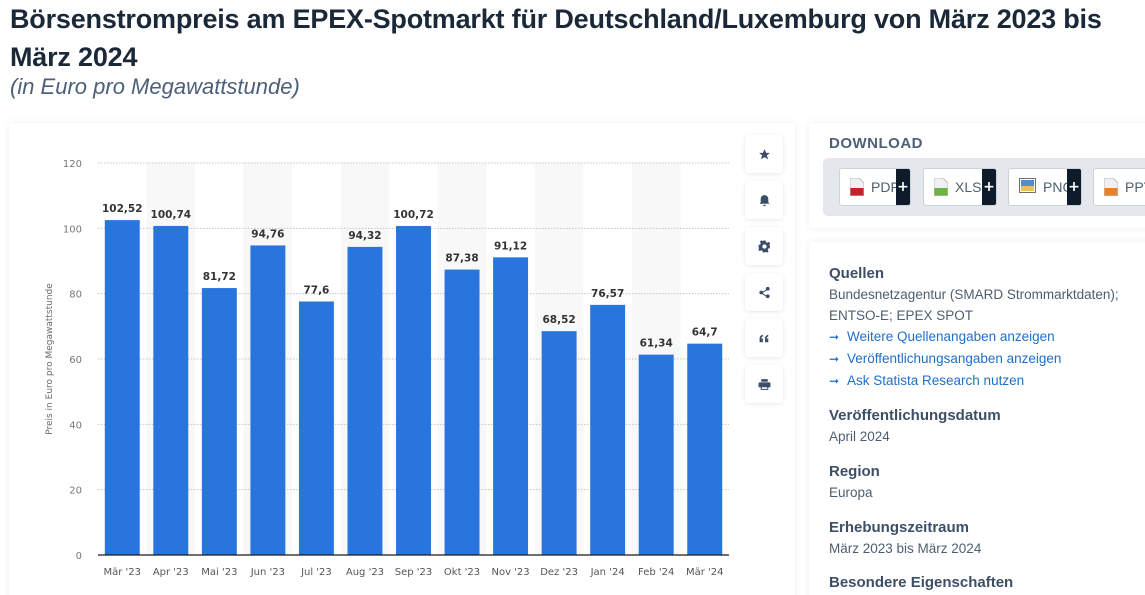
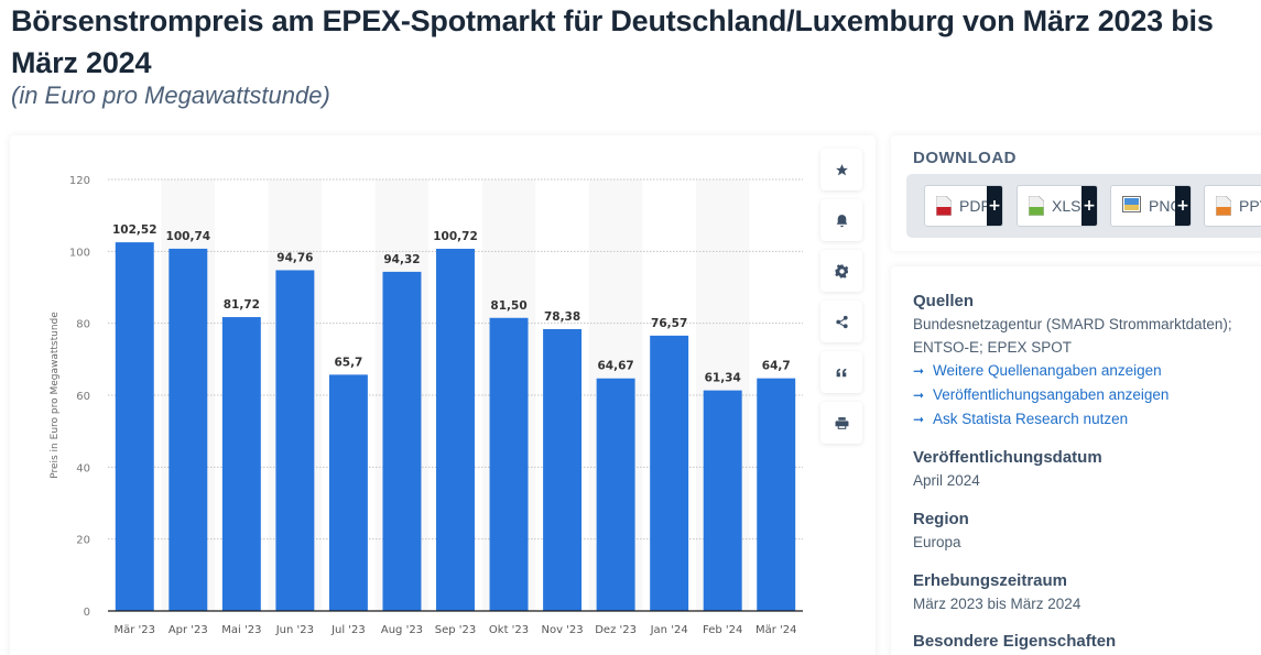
Jul '23: 77,6 -> 65,7
Okt '23: 87,38 -> 81,50
Nov '23: 91,12 -> 78,38
Dez '23: 68,52 -> 64,67
